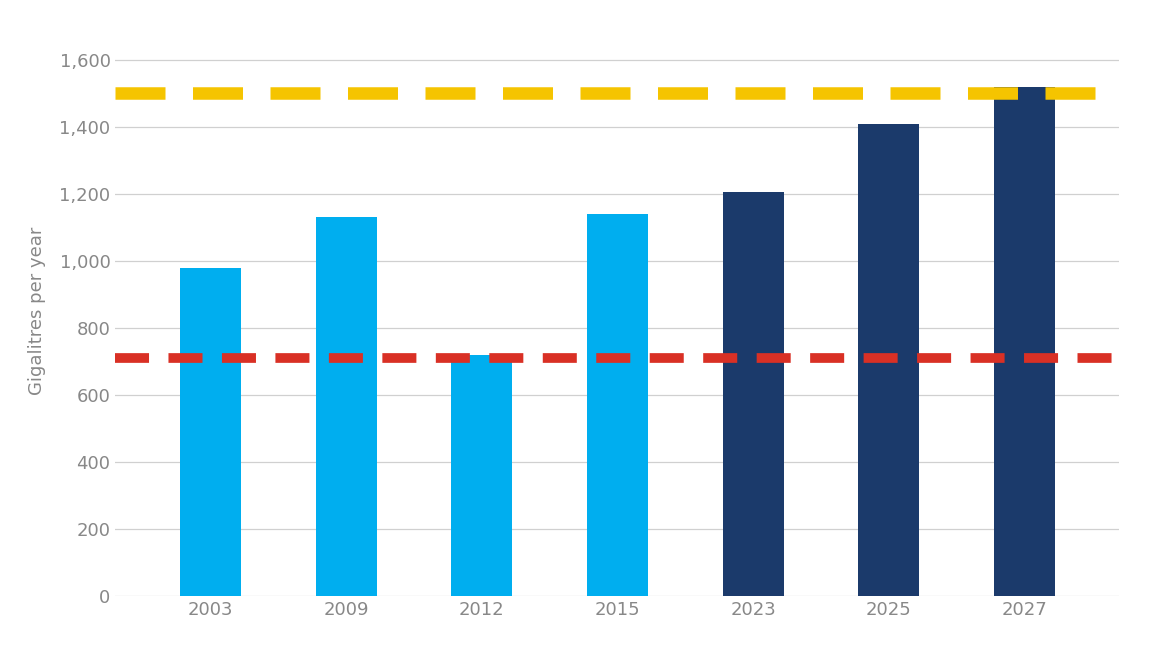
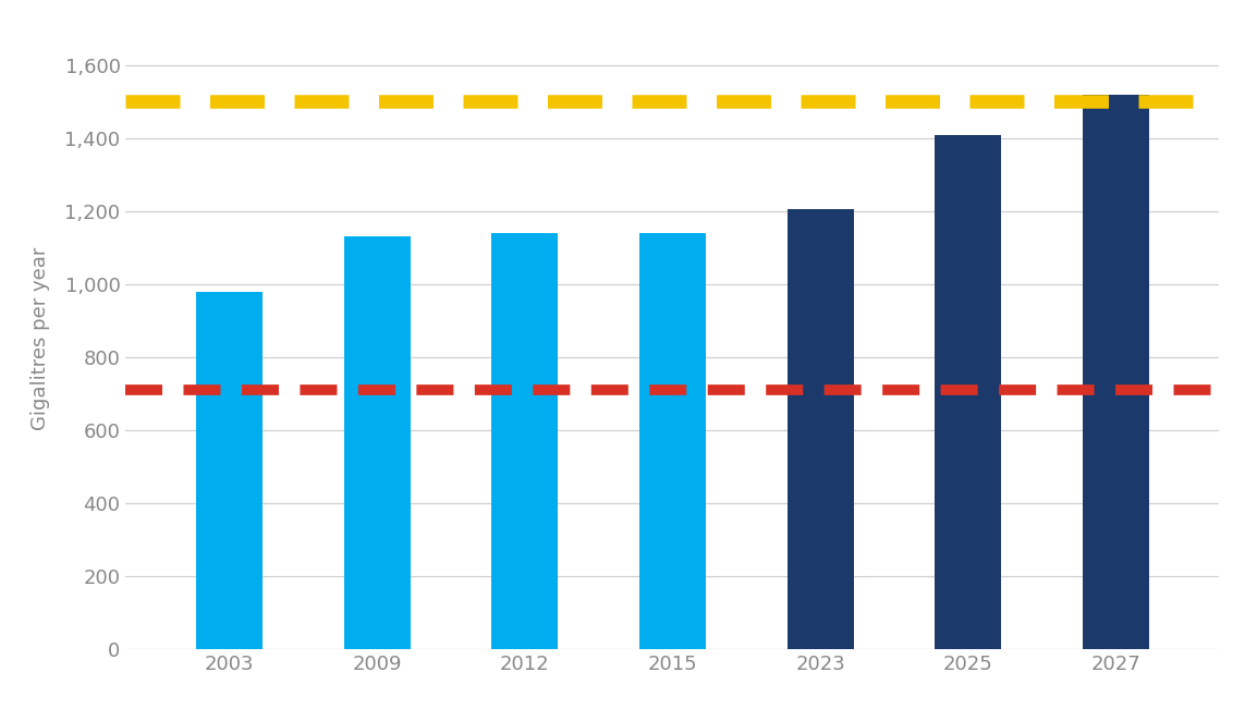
2012: 720 -> 1,140
